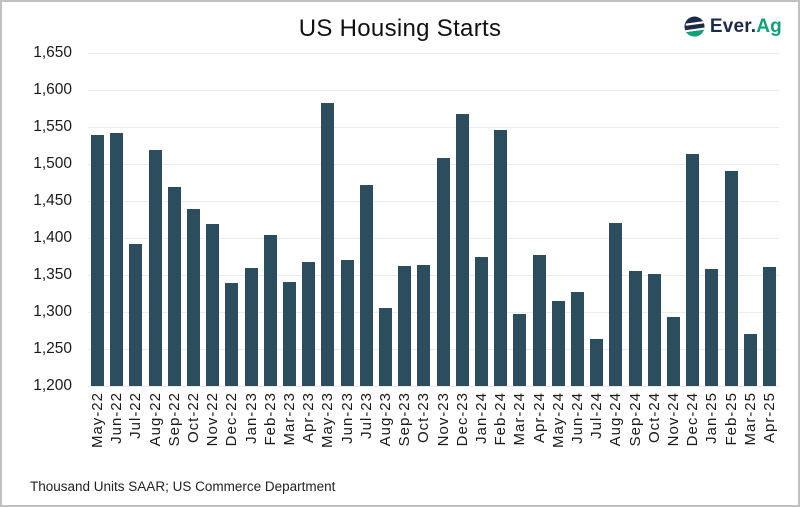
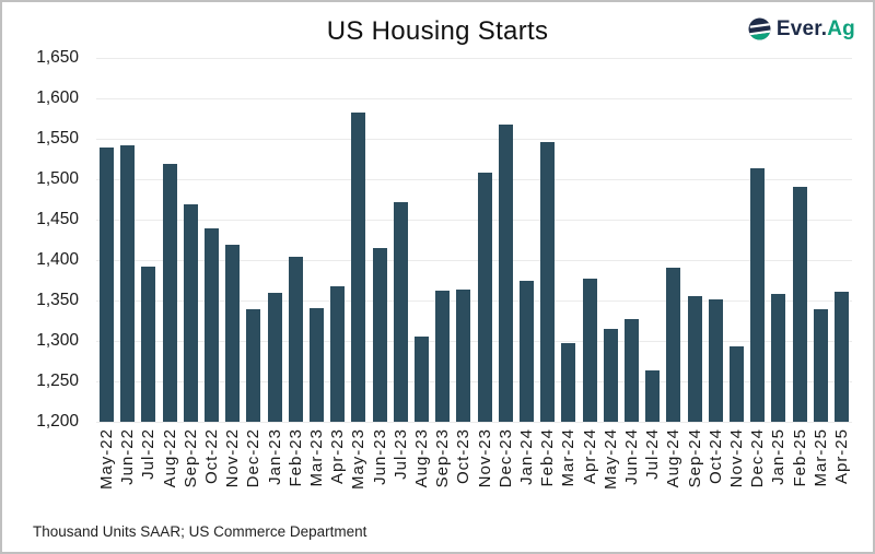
Jun-23: 1370 -> 1420
Aug-24: 1420 -> 1390
Mar-25: 1270 -> 1340
